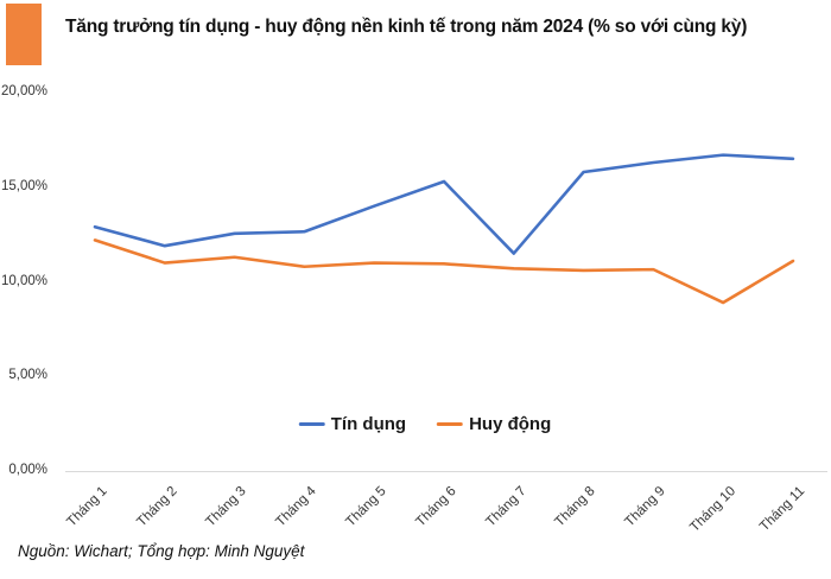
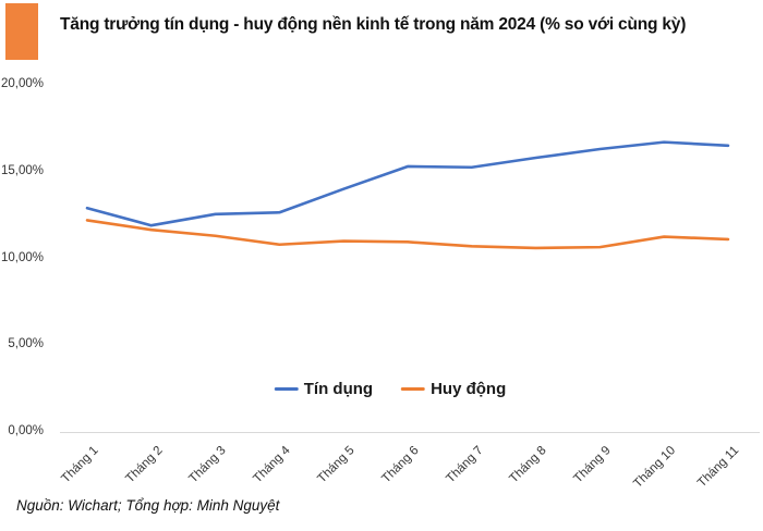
Huy động/Tháng 2: 11,0% -> 11,7%
Tín dụng/Tháng 7: 11,5% -> 15,2%
Huy động/Tháng 10: 8,9% -> 11,2%
